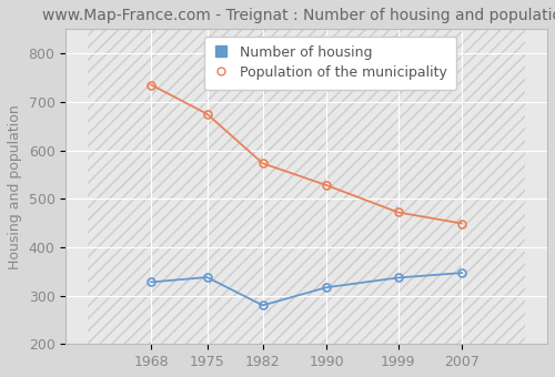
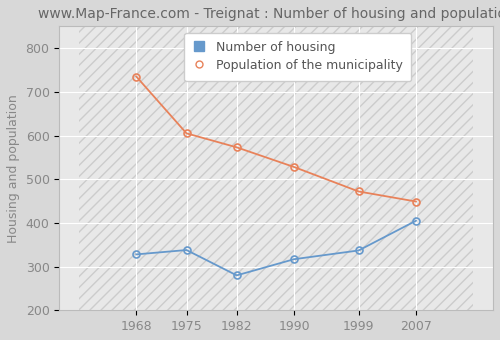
Population of the municipality/1975: 675 -> 605
Number of housing/2007: 347 -> 405
